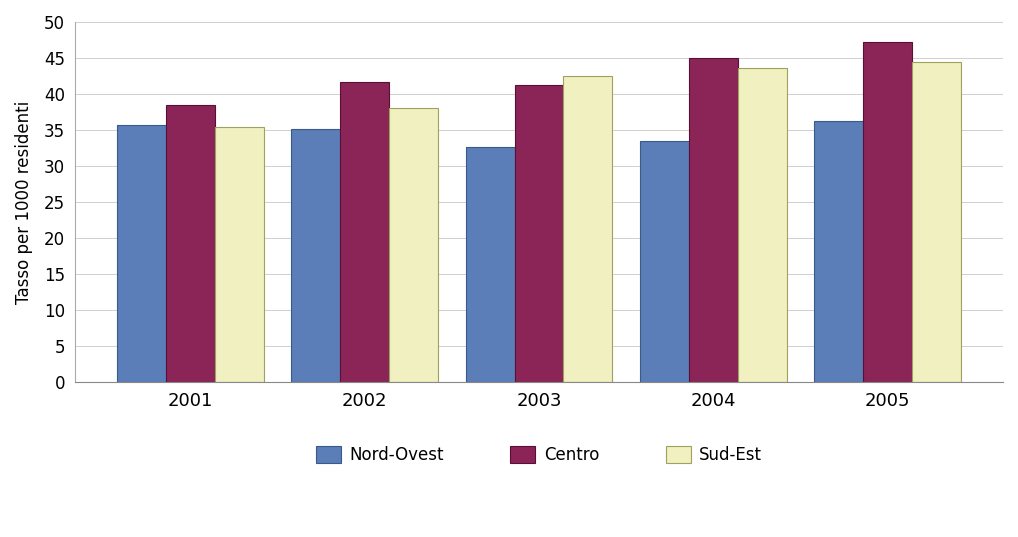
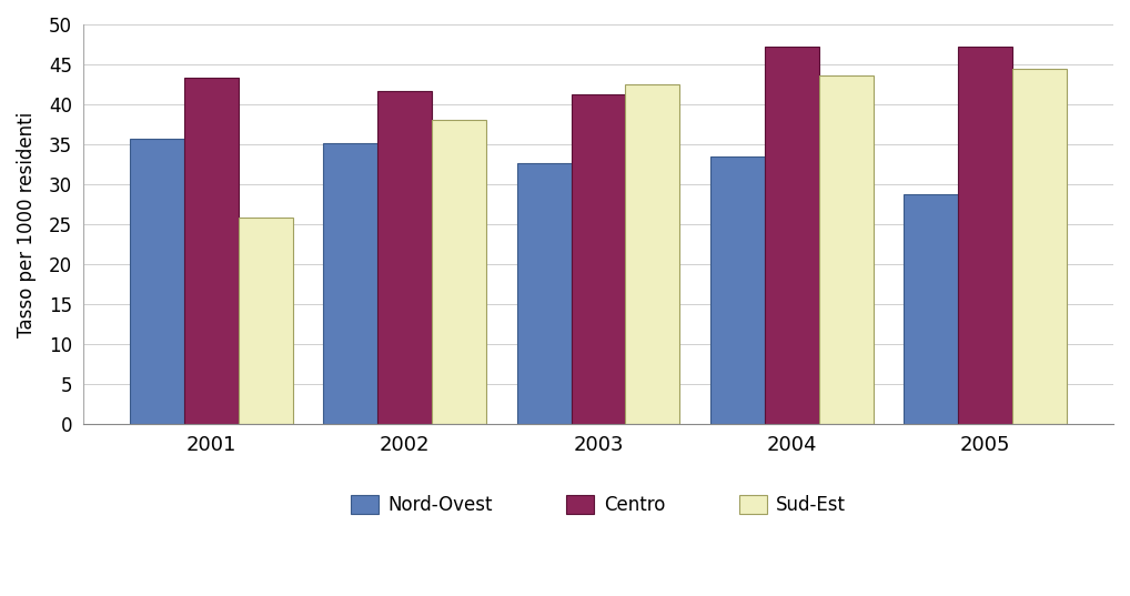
Centro/2001: 38.5 -> 43.4
Sud-Est/2001: 35.4 -> 25.8
Centro/2004: 45.0 -> 47.2
Nord-Ovest/2005: 36.2 -> 28.8
